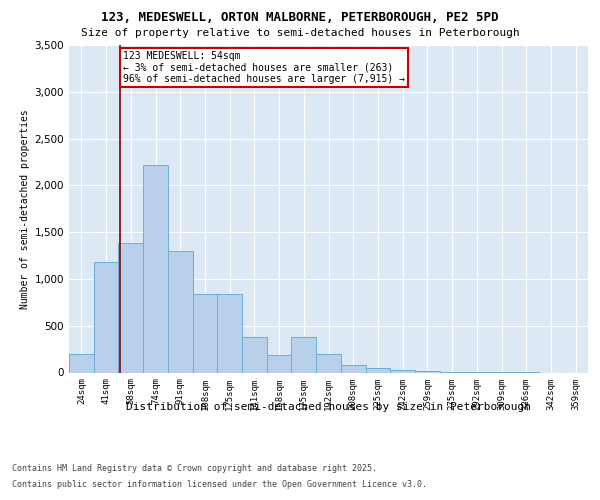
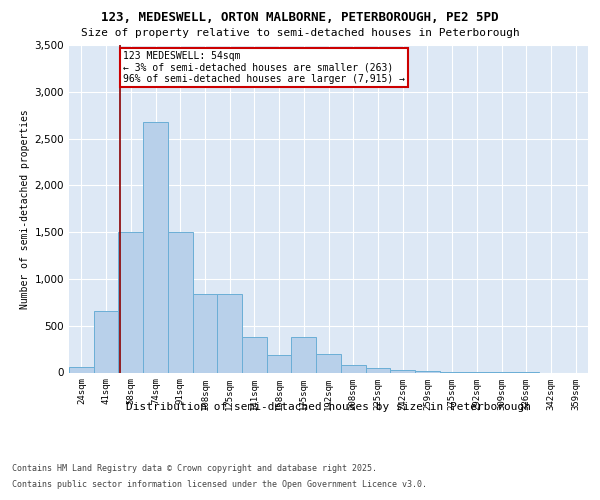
24sqm: 200 -> 60
41sqm: 1,180 -> 660
58sqm: 1,380 -> 1,500
74sqm: 2,220 -> 2,680
91sqm: 1,300 -> 1,500
